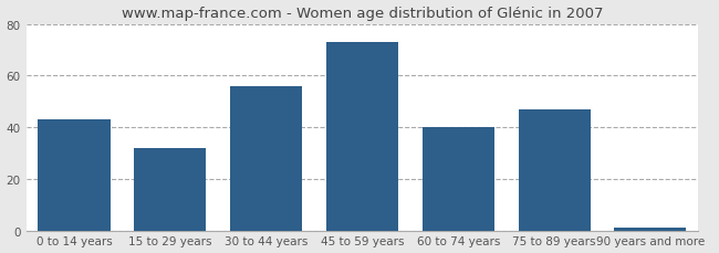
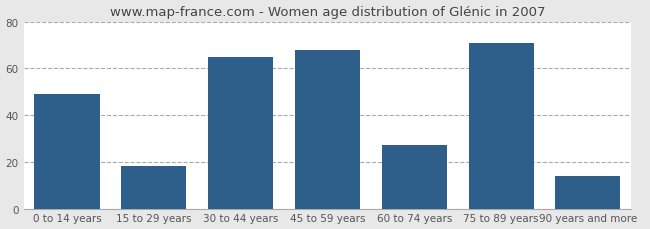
0 to 14 years: 43 -> 49
15 to 29 years: 32 -> 18
30 to 44 years: 56 -> 65
45 to 59 years: 73 -> 68
60 to 74 years: 40 -> 27
75 to 89 years: 47 -> 71
90 years and more: 1 -> 14
